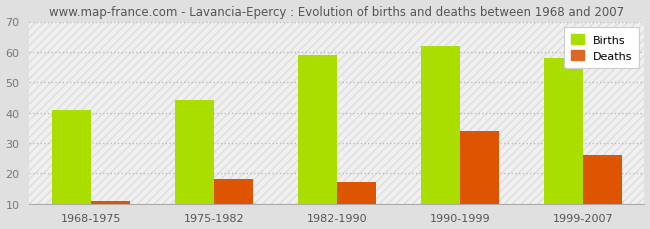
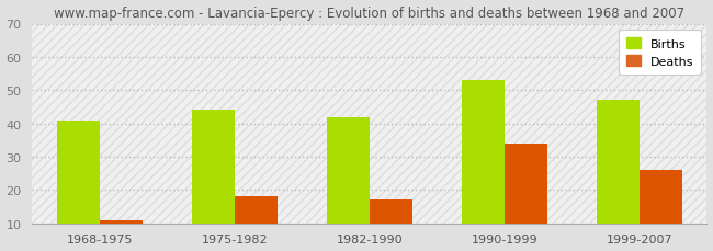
Births/1982-1990: 59 -> 42
Births/1990-1999: 62 -> 53
Births/1999-2007: 58 -> 47
